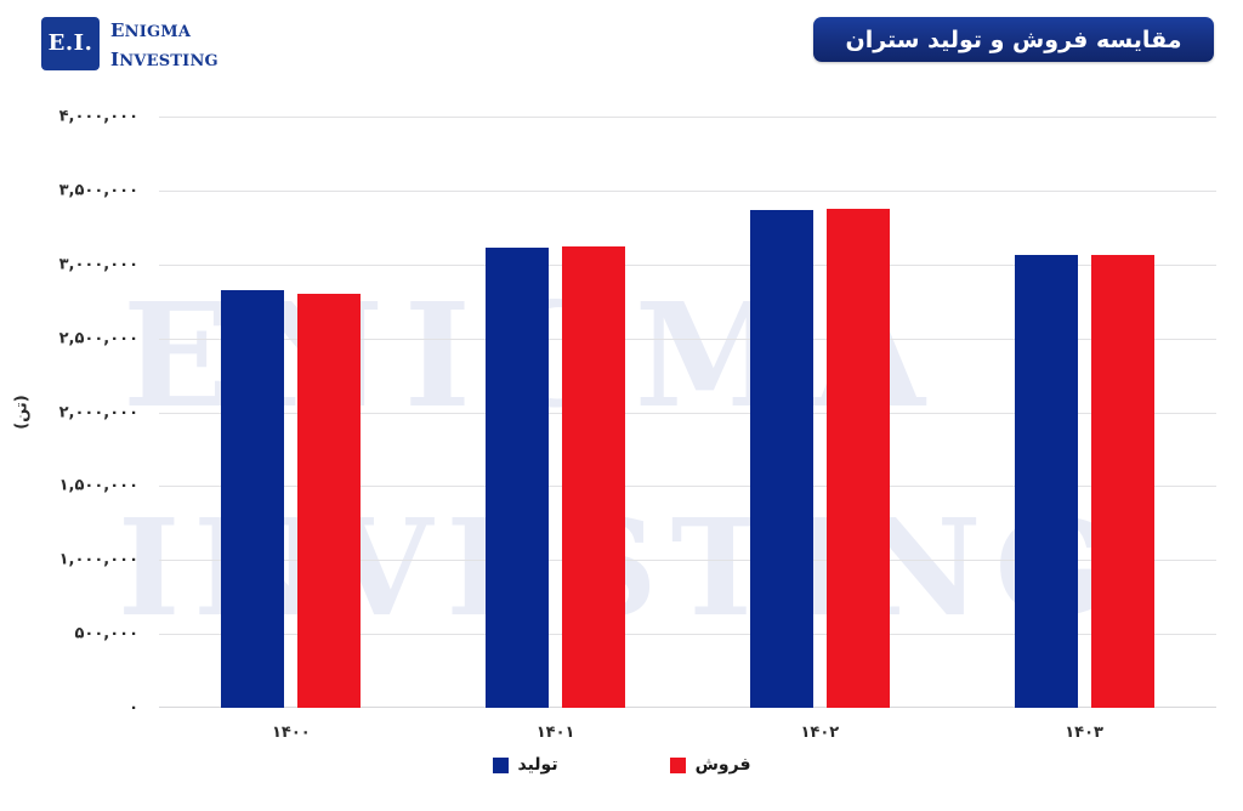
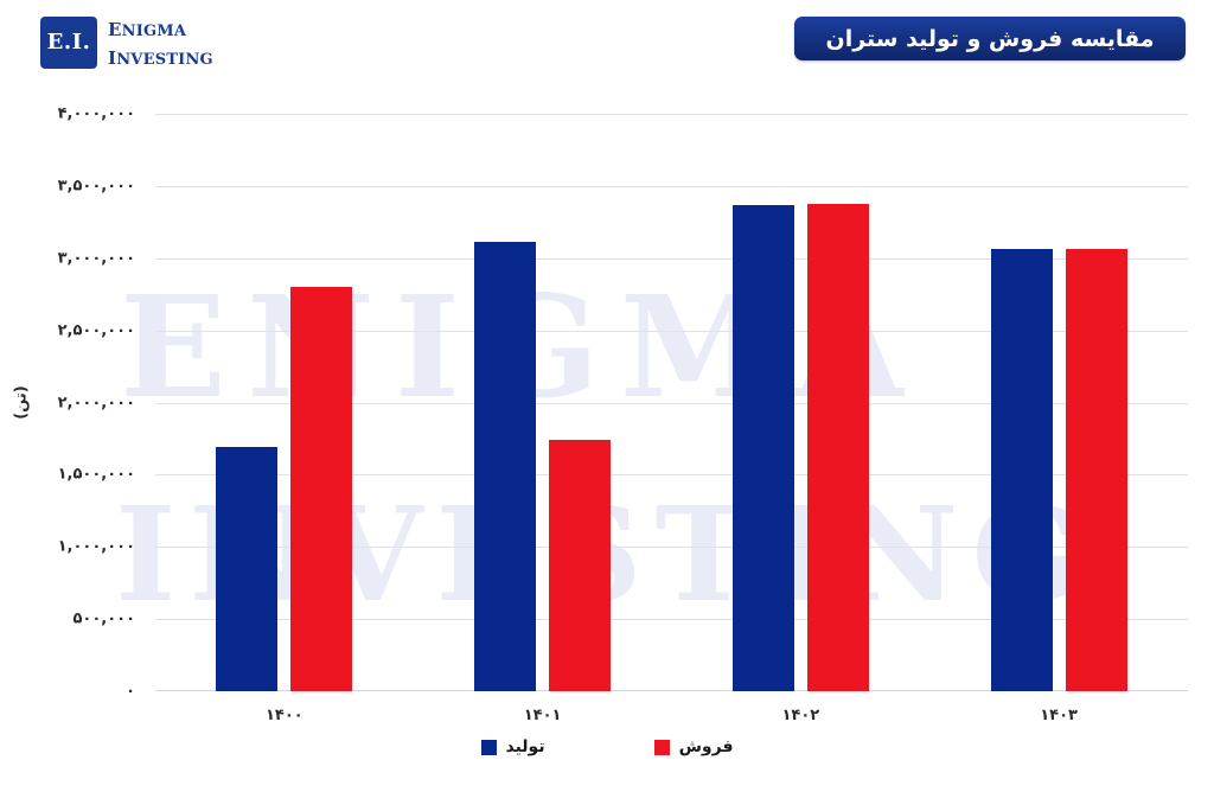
تولید/۱۴۰۰: 2820000 -> 1690000
فروش/۱۴۰۱: 3120000 -> 1740000
